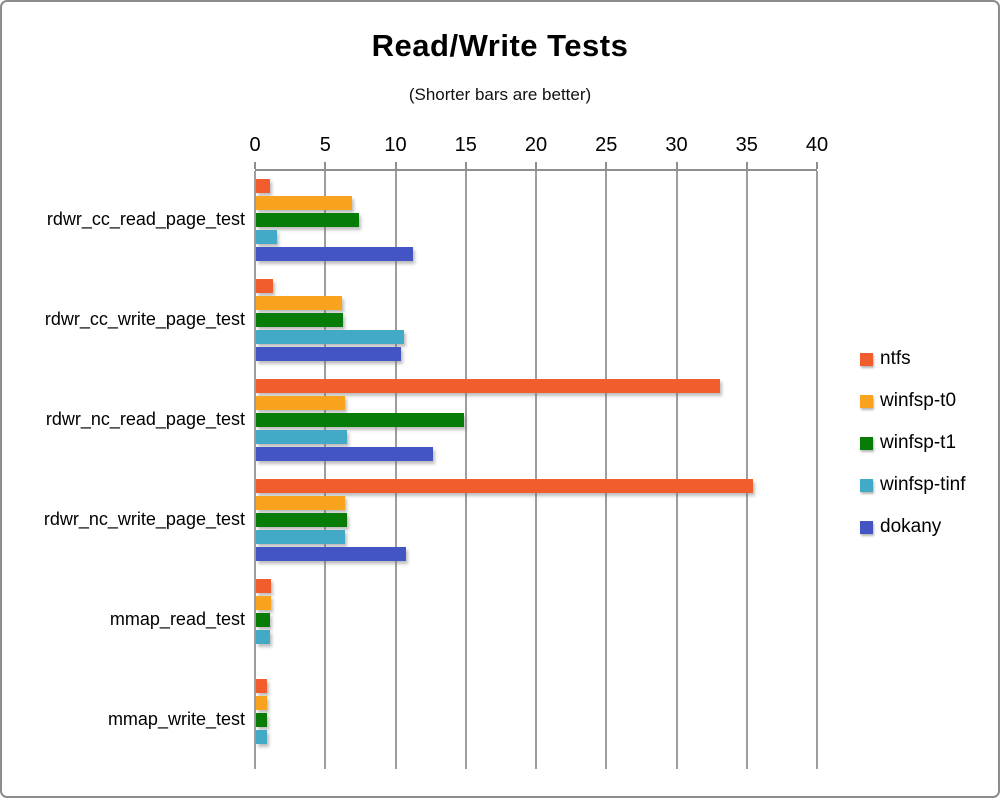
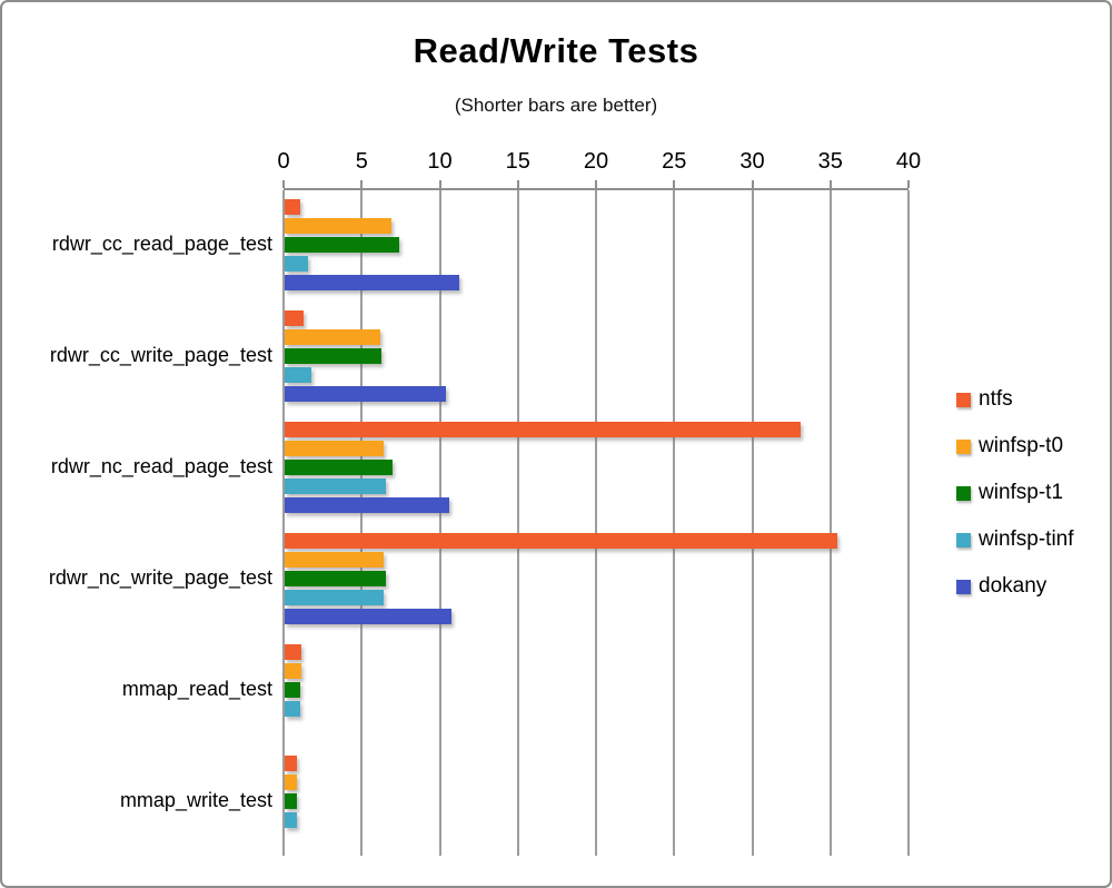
winfsp-tinf/rdwr_cc_write_page_test: 10.5 -> 1.7
winfsp-t1/rdwr_nc_read_page_test: 14.8 -> 6.9
dokany/rdwr_nc_read_page_test: 12.6 -> 10.5
